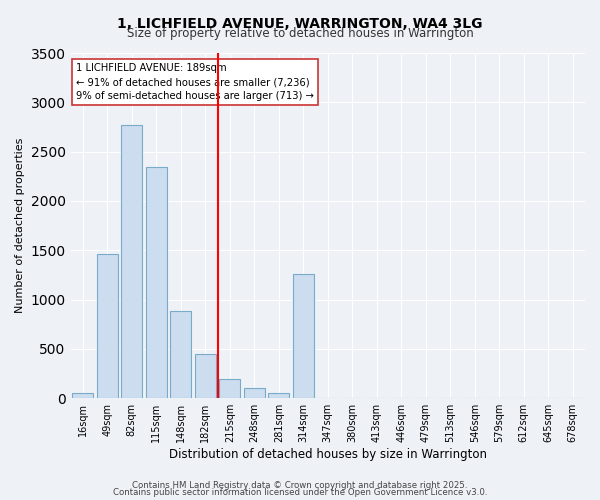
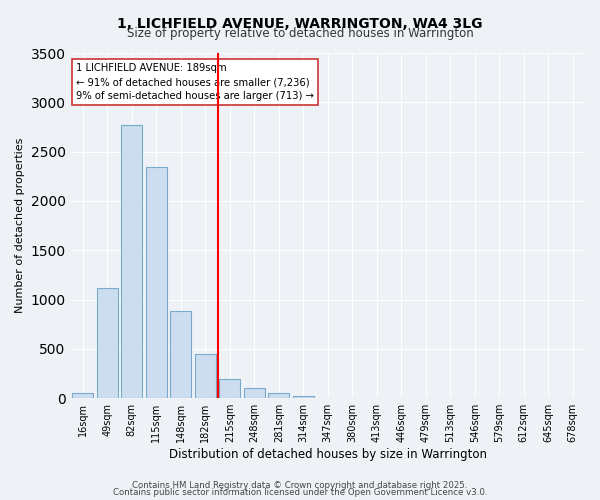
49sqm: 1460 -> 1120
314sqm: 1260 -> 20
